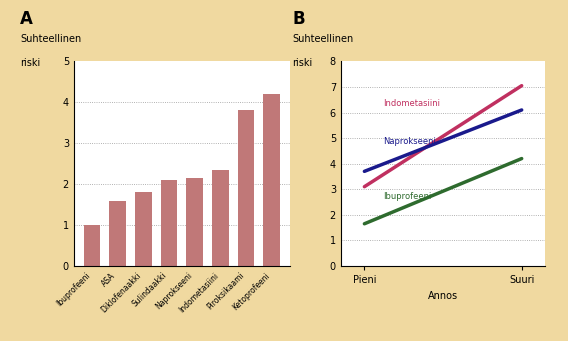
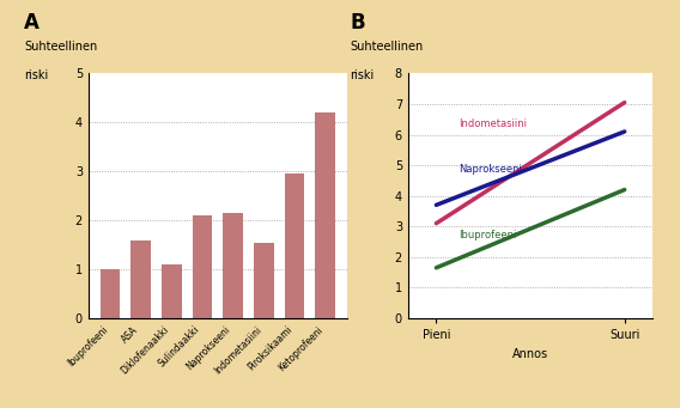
Diklofenaakki: 1.80 -> 1.10
Indometasiini: 2.35 -> 1.55
Piroksikaami: 3.80 -> 2.95
